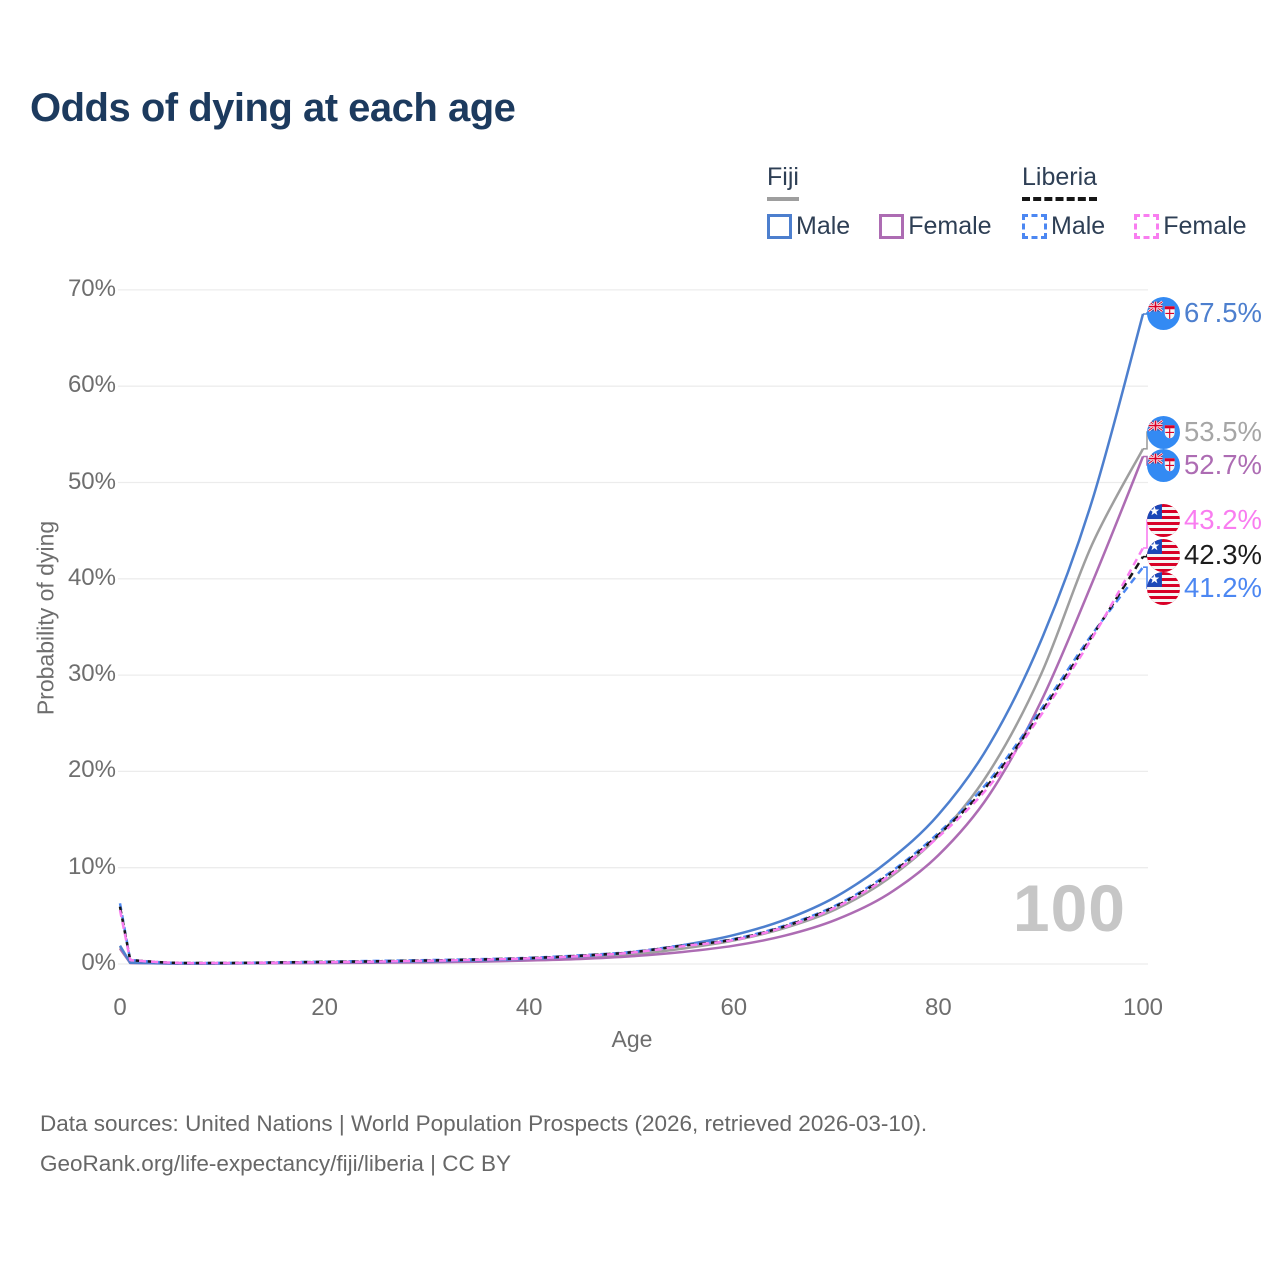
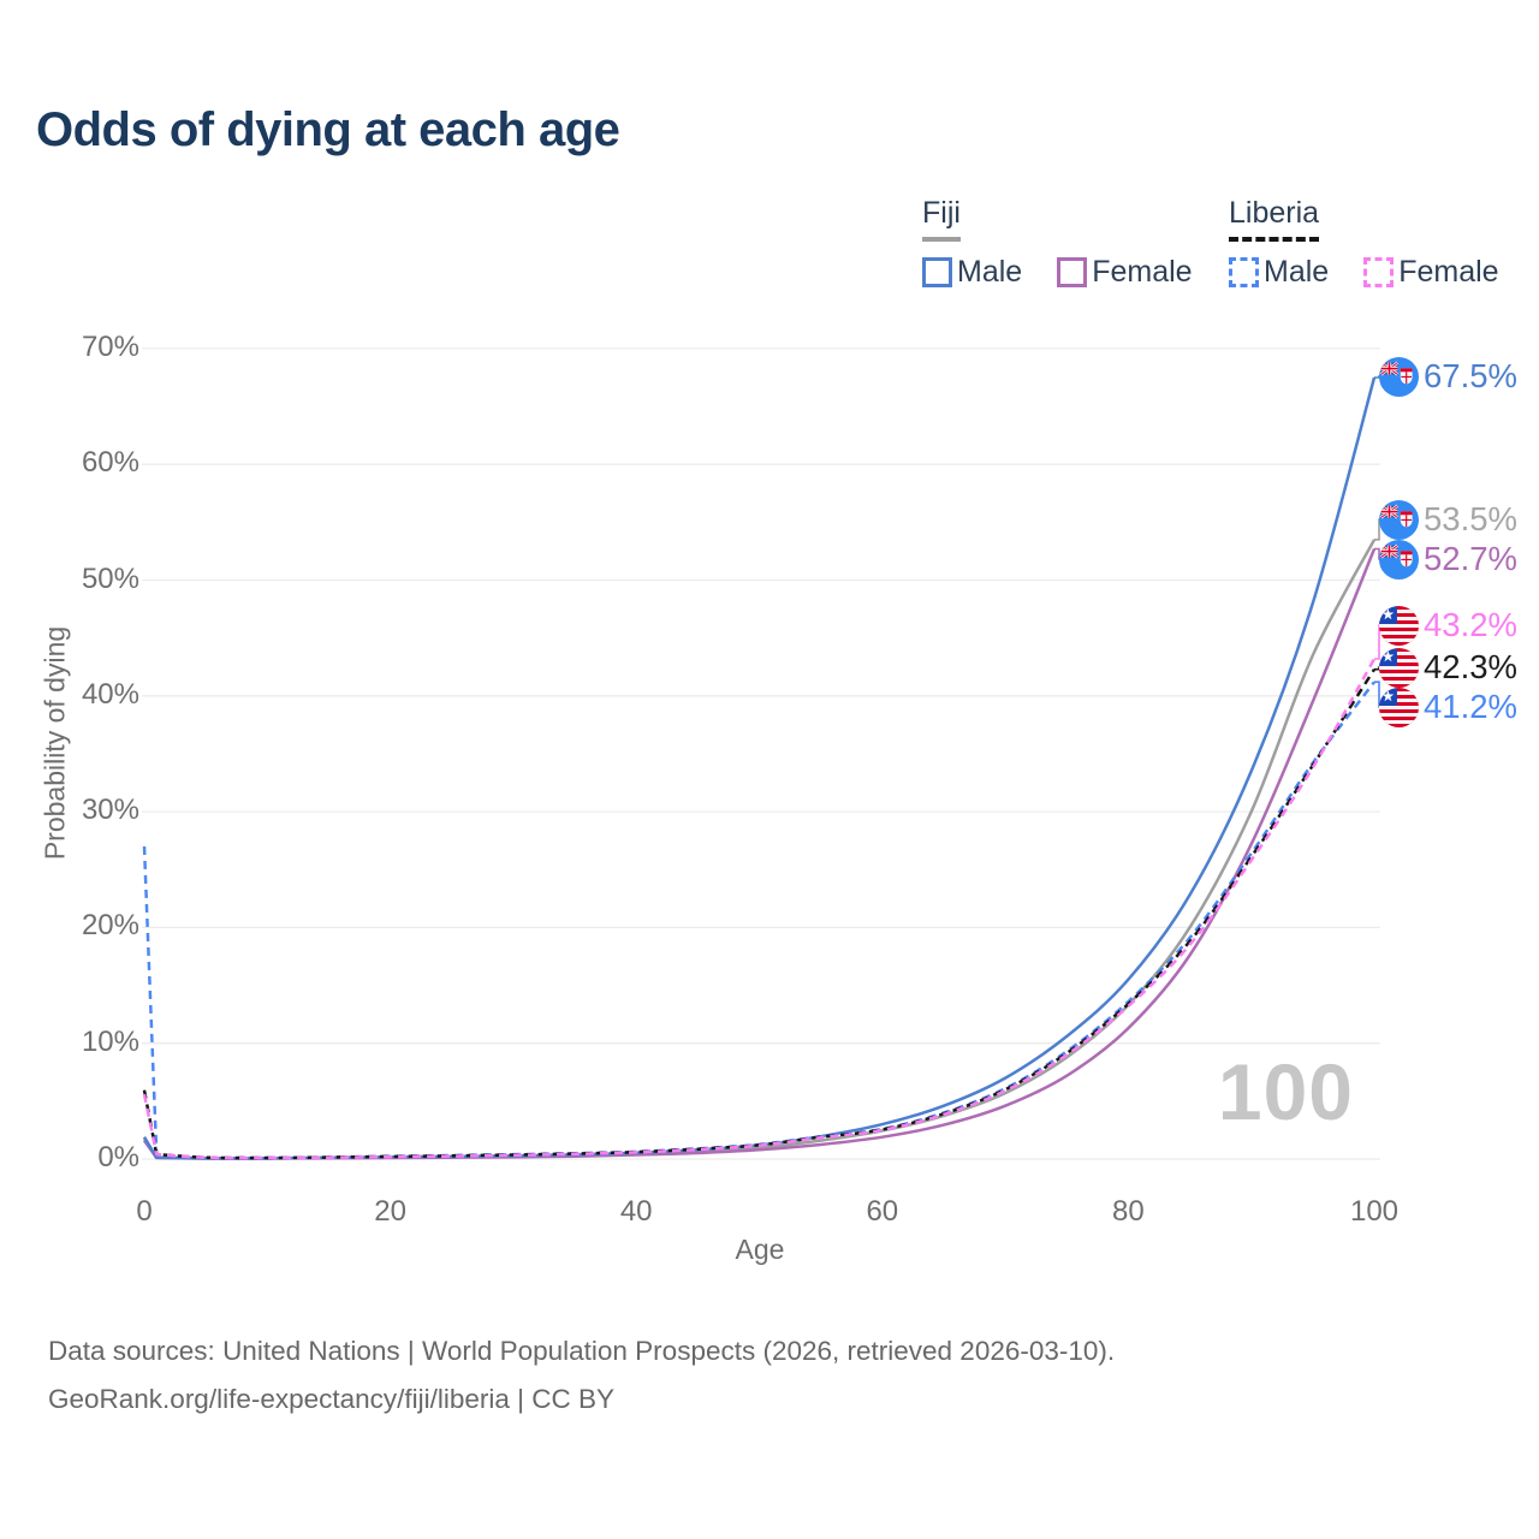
Liberia Male/0: 6% -> 27%
